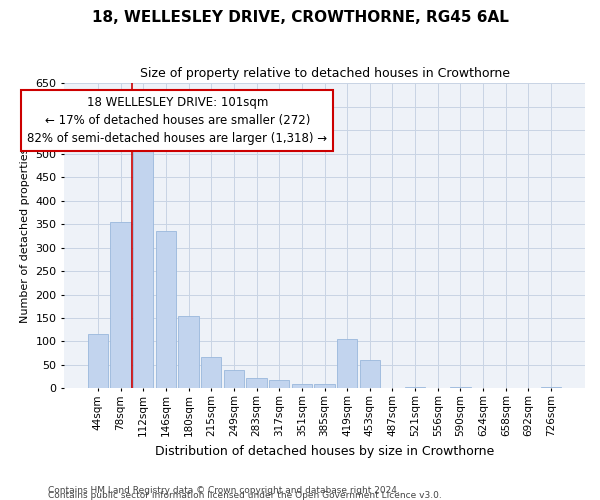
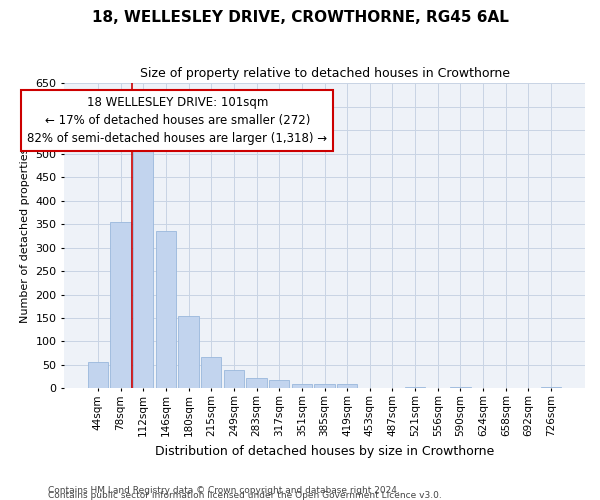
44sqm: 115 -> 57
419sqm: 105 -> 9
453sqm: 60 -> 2
